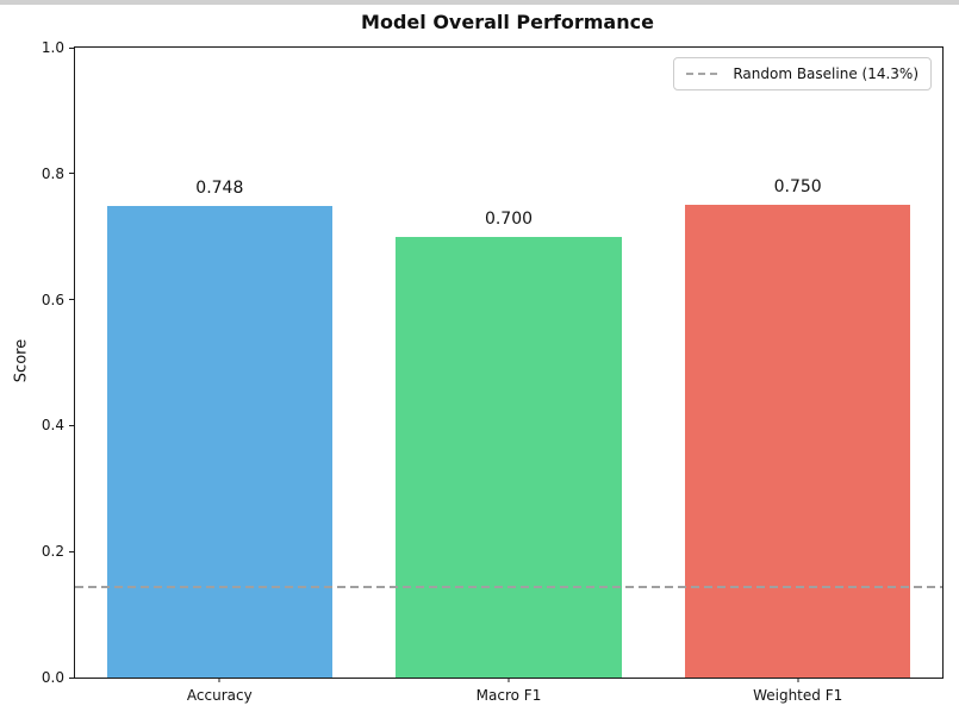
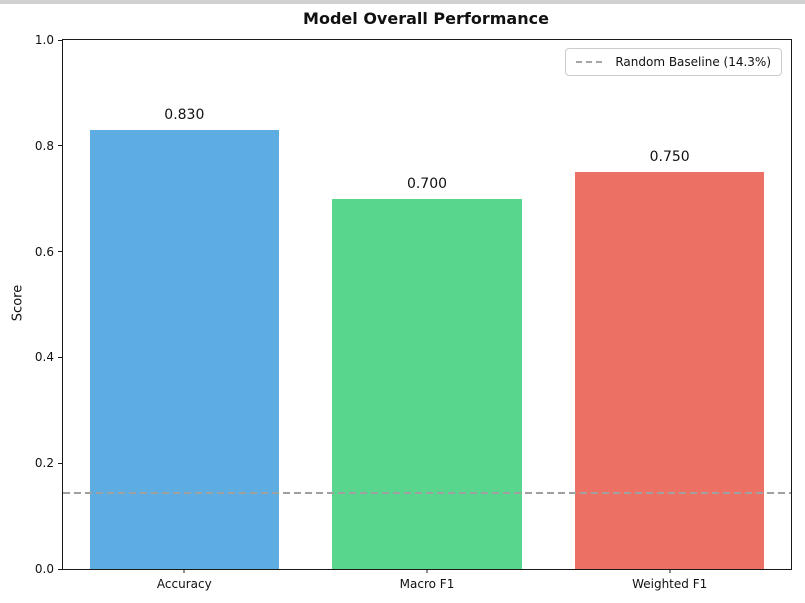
Accuracy: 0.748 -> 0.830
